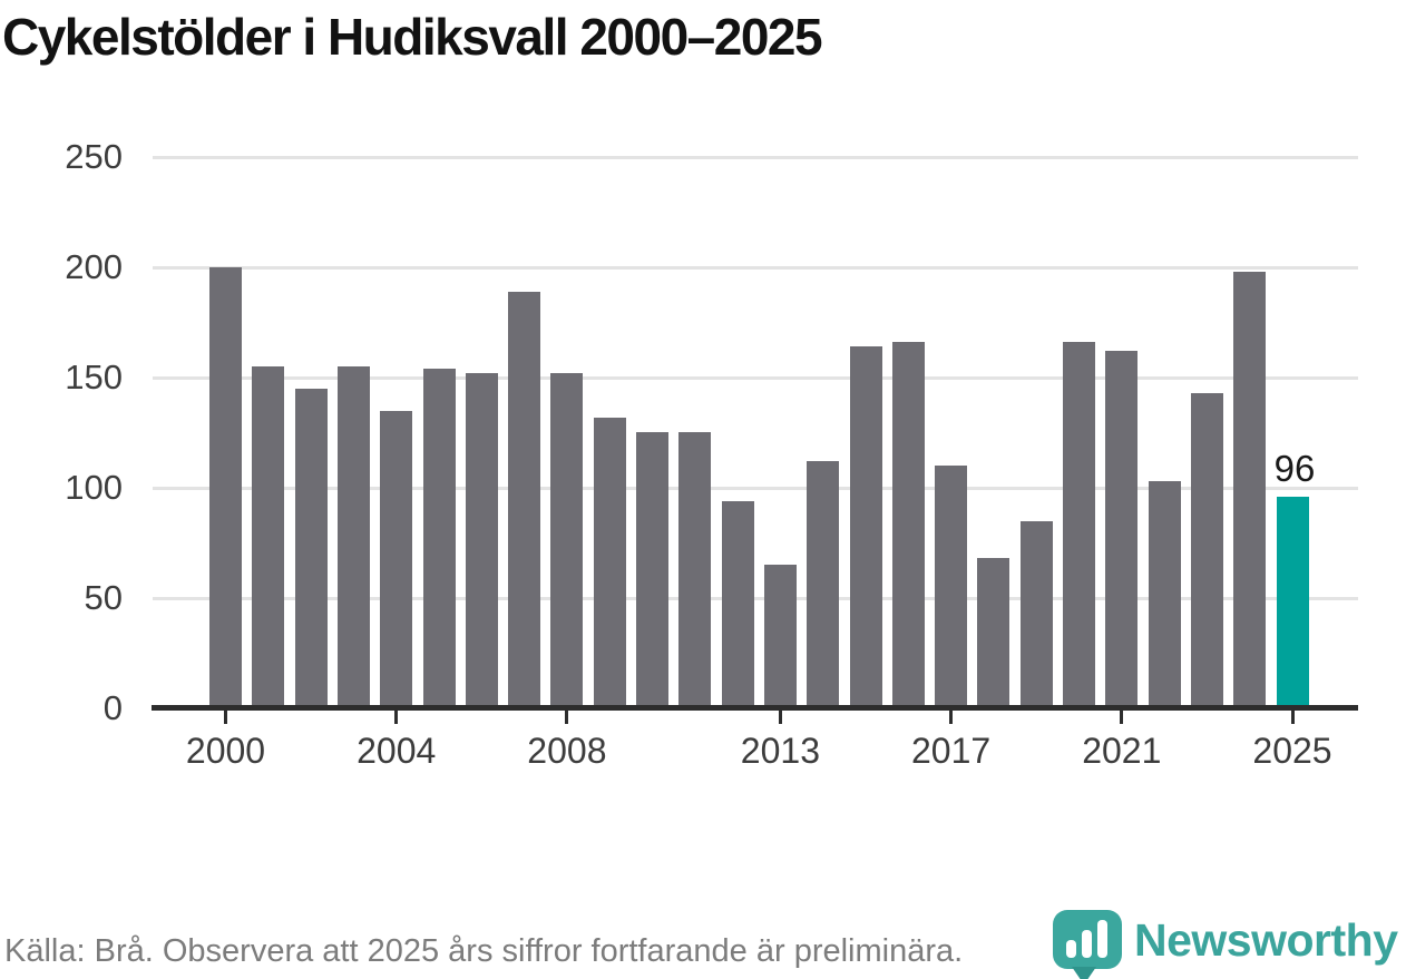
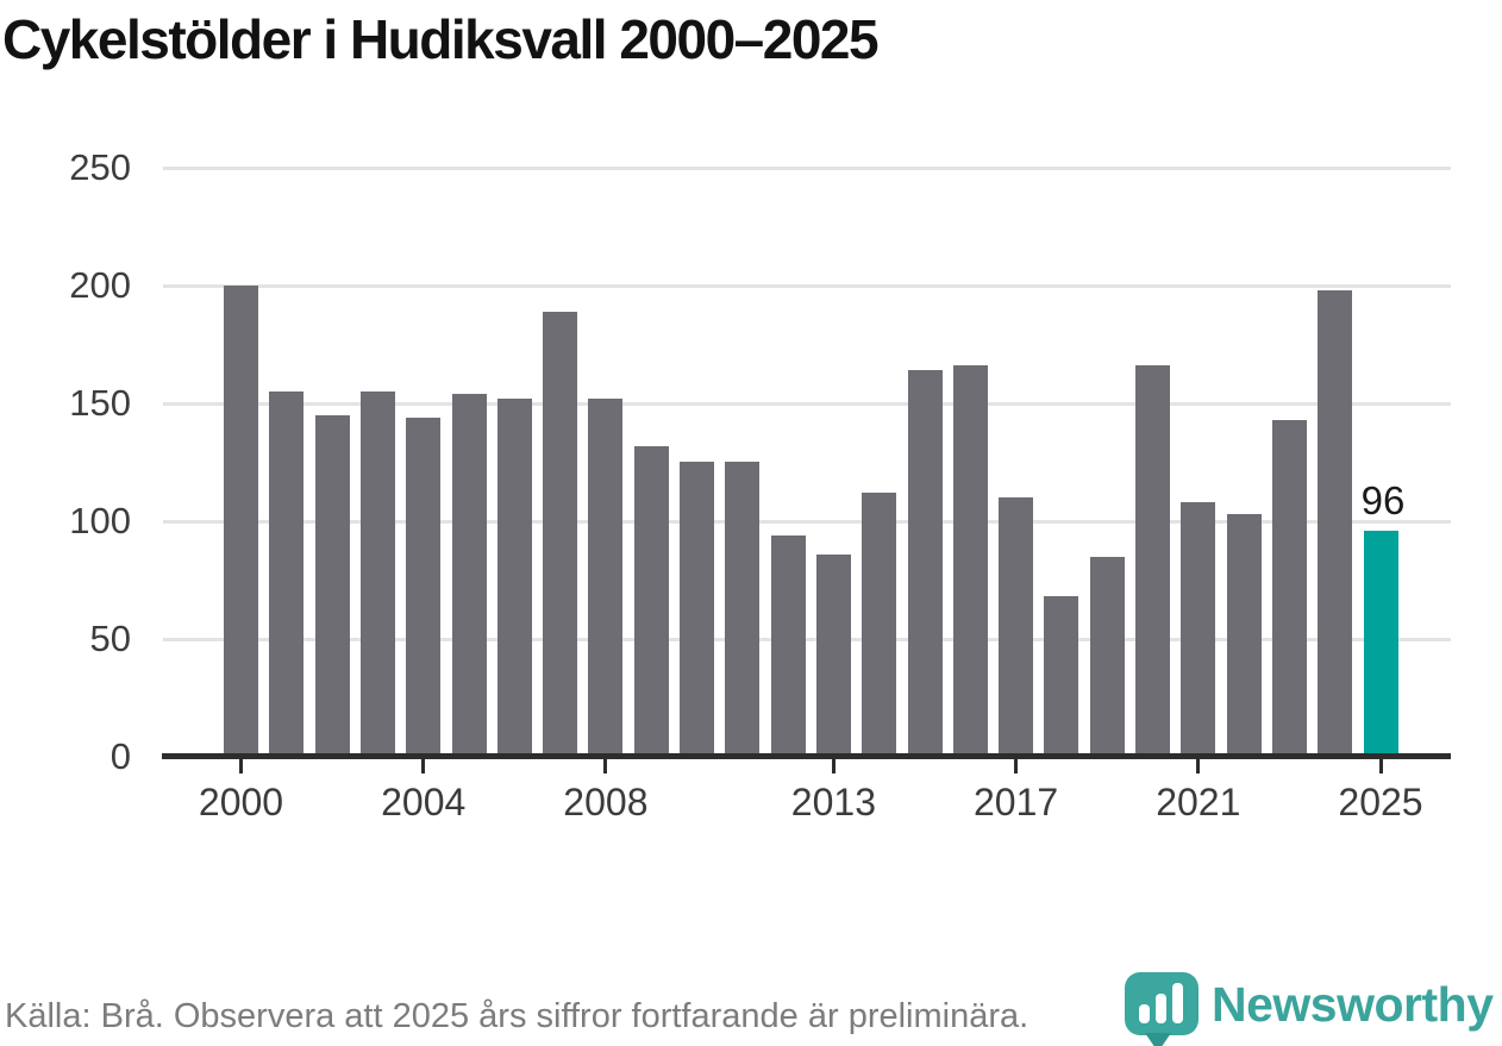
2004: 135 -> 144
2013: 65 -> 86
2021: 162 -> 108
